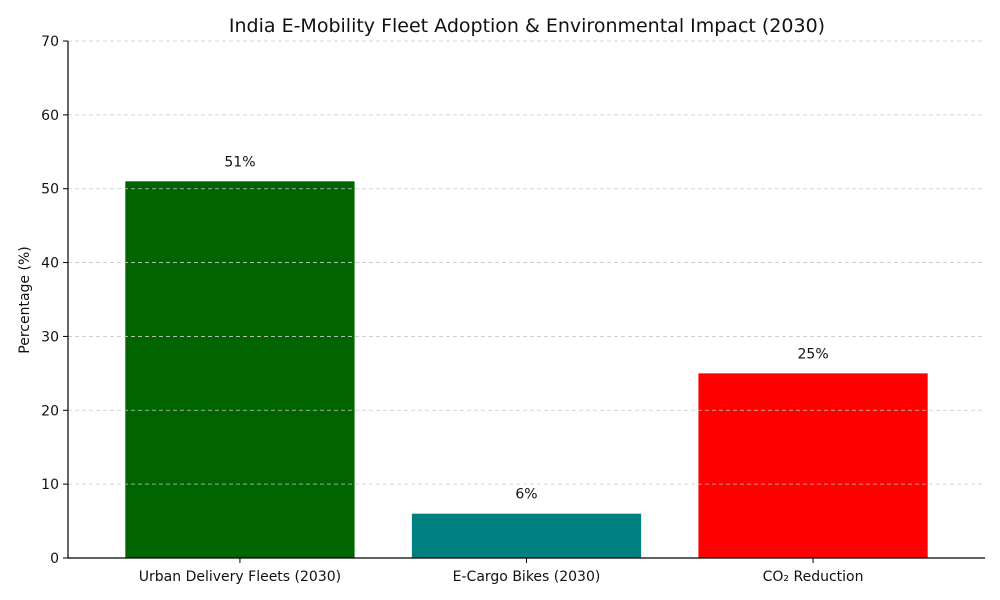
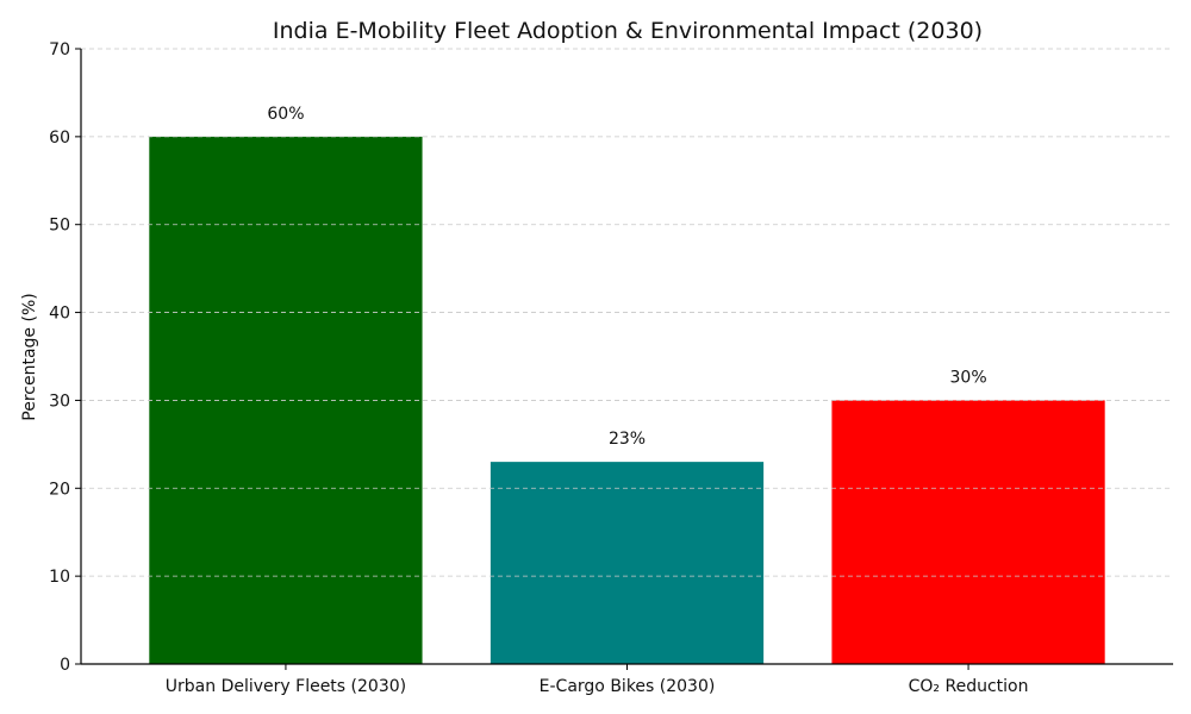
Urban Delivery Fleets (2030): 51% -> 60%
E-Cargo Bikes (2030): 6% -> 23%
CO₂ Reduction: 25% -> 30%
